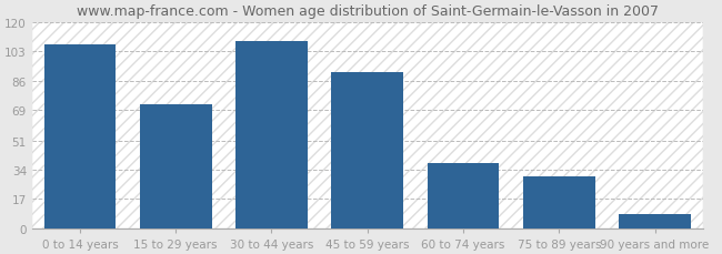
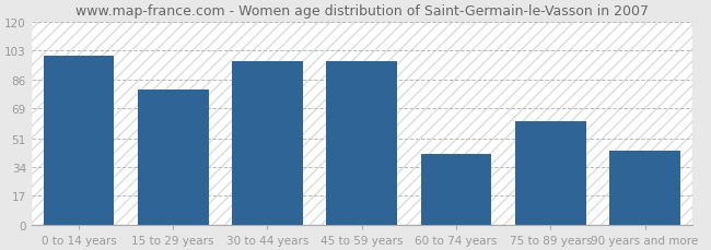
0 to 14 years: 107 -> 100
15 to 29 years: 72 -> 80
30 to 44 years: 109 -> 97
45 to 59 years: 91 -> 97
60 to 74 years: 38 -> 42
75 to 89 years: 30 -> 61
90 years and more: 8 -> 44
